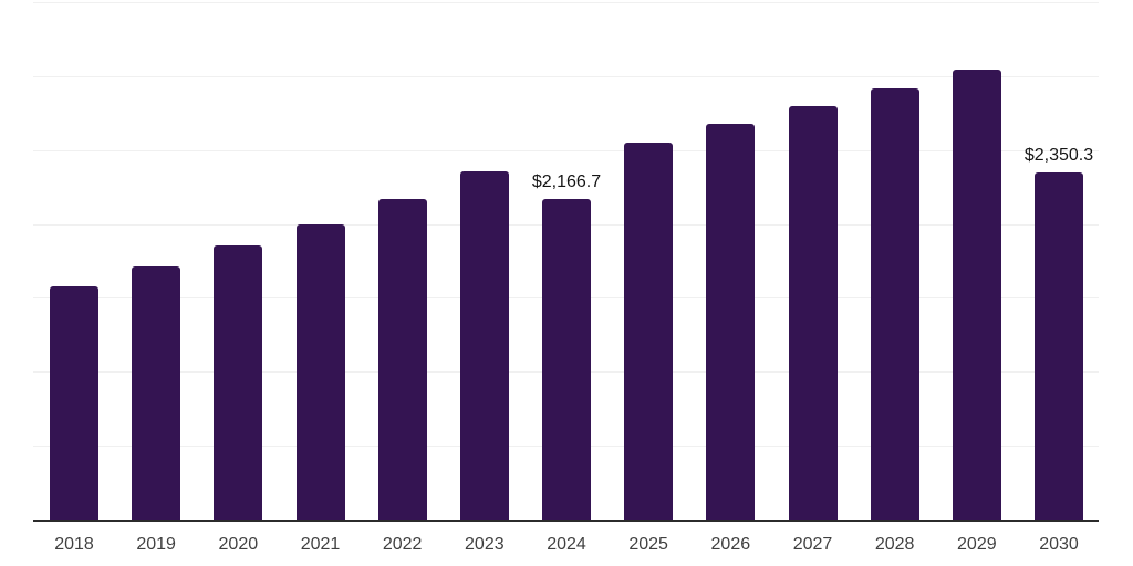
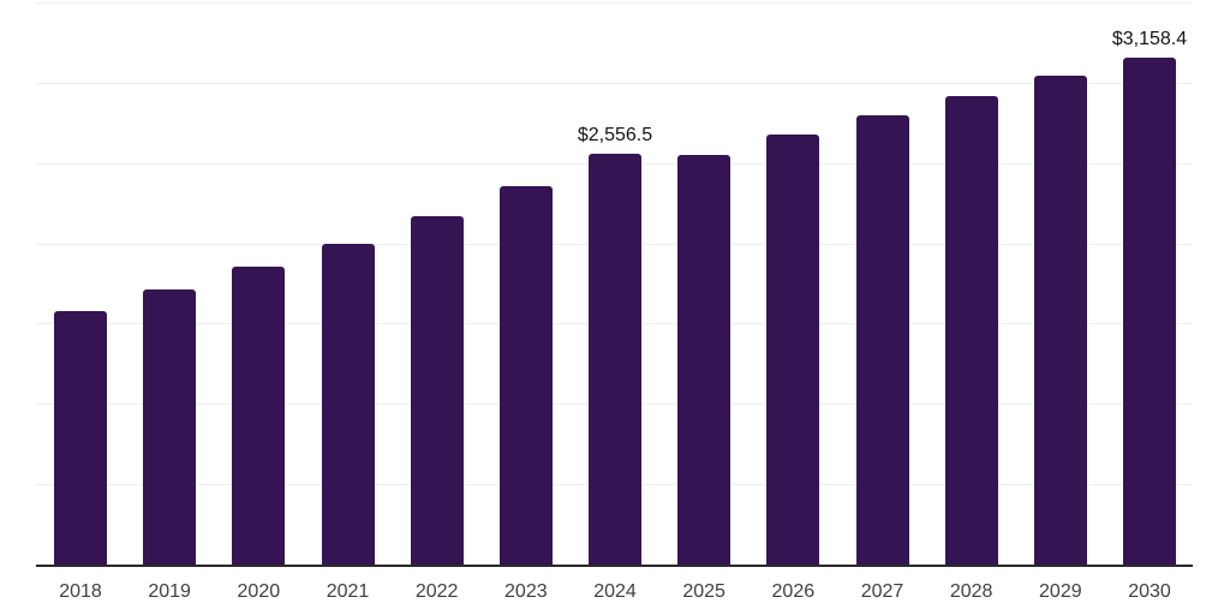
2024: $2,166.7 -> $2,556.5
2030: $2,350.3 -> $3,158.4
